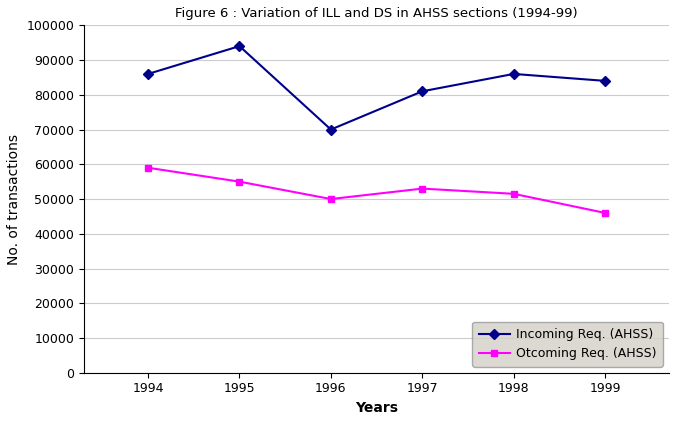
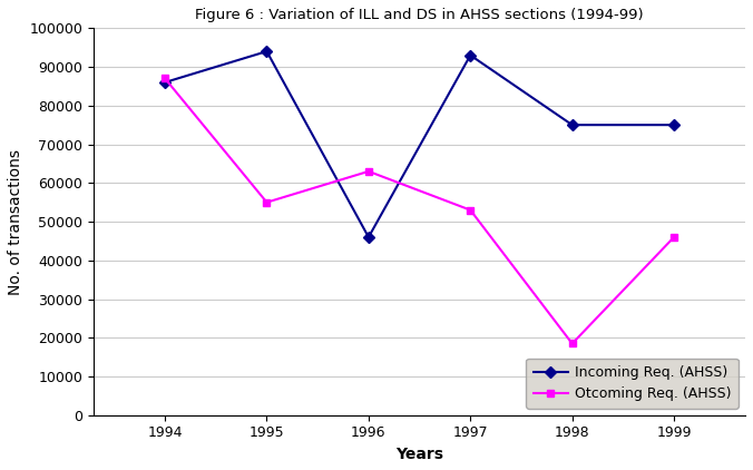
Otcoming Req. (AHSS)/1994: 59000 -> 87000
Incoming Req. (AHSS)/1996: 70000 -> 46000
Otcoming Req. (AHSS)/1996: 50000 -> 63000
Incoming Req. (AHSS)/1997: 81000 -> 93000
Incoming Req. (AHSS)/1998: 86000 -> 75000
Otcoming Req. (AHSS)/1998: 51500 -> 18500
Incoming Req. (AHSS)/1999: 84000 -> 75000
